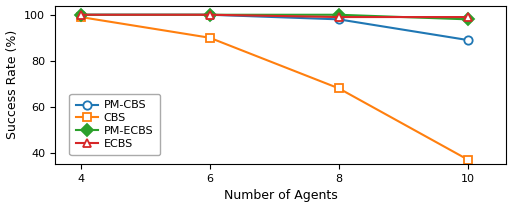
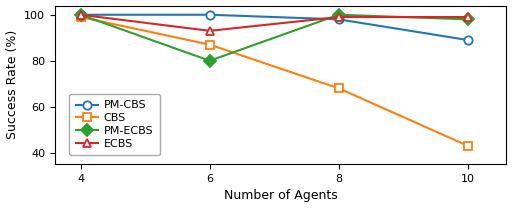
CBS/6: 90 -> 87
PM-ECBS/6: 100 -> 80
ECBS/6: 100 -> 93
CBS/10: 37 -> 43
